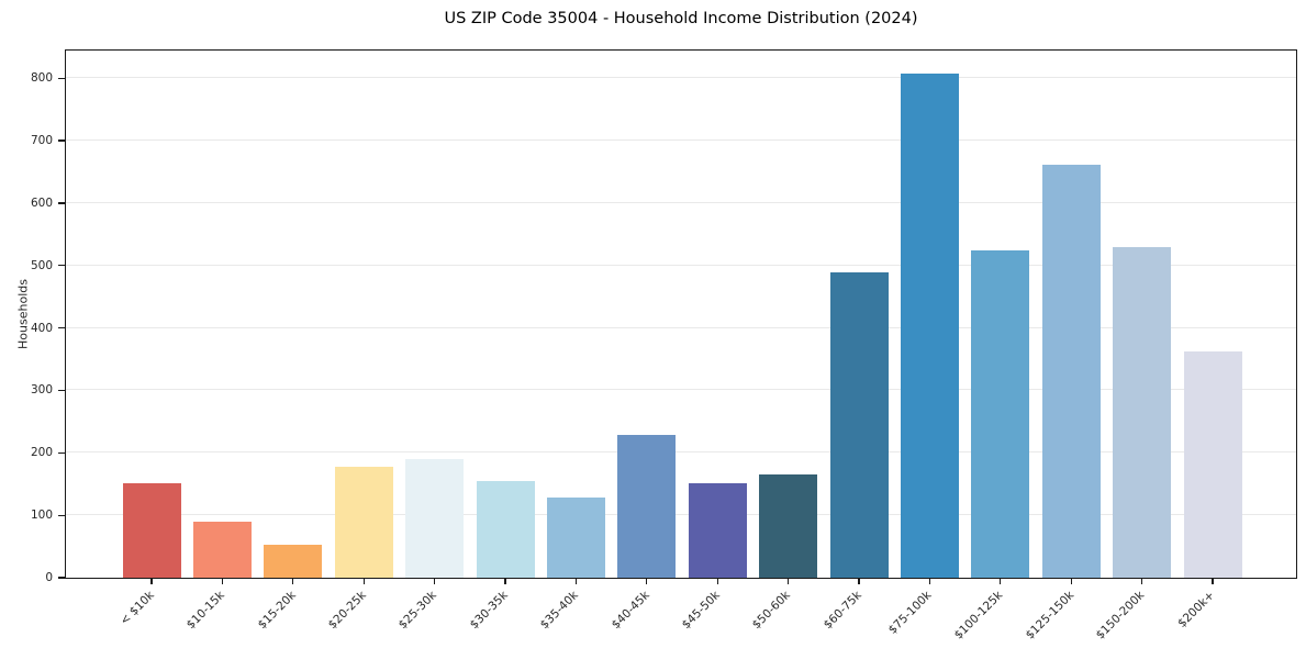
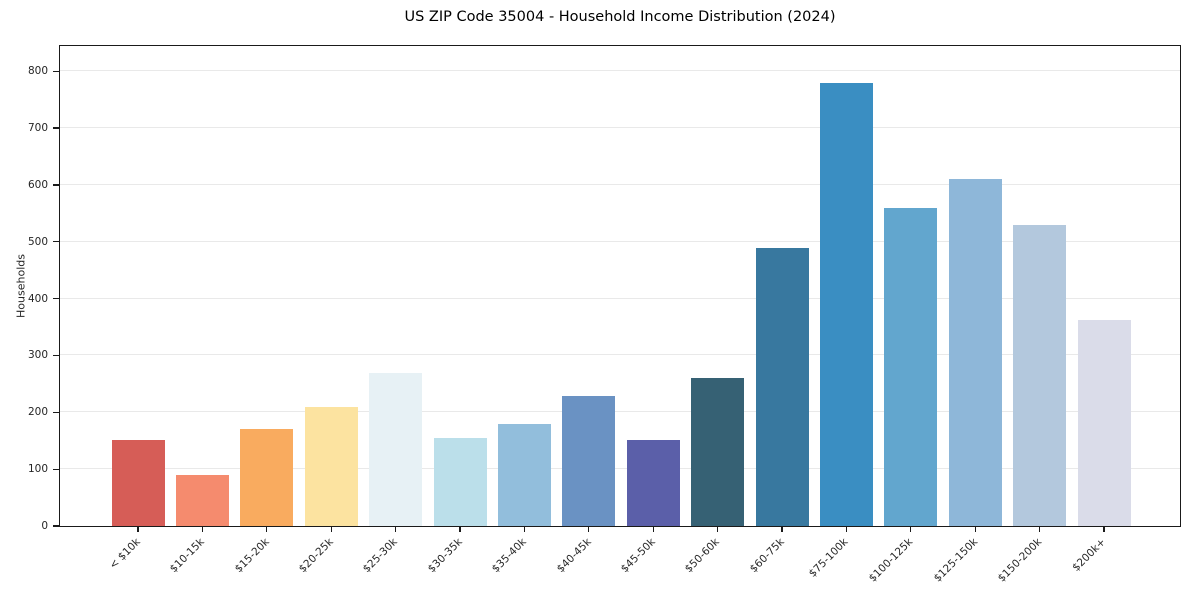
$15-20k: 50 -> 170
$20-25k: 180 -> 210
$25-30k: 190 -> 270
$35-40k: 130 -> 180
$50-60k: 160 -> 260
$75-100k: 810 -> 780
$100-125k: 520 -> 560
$125-150k: 660 -> 610
